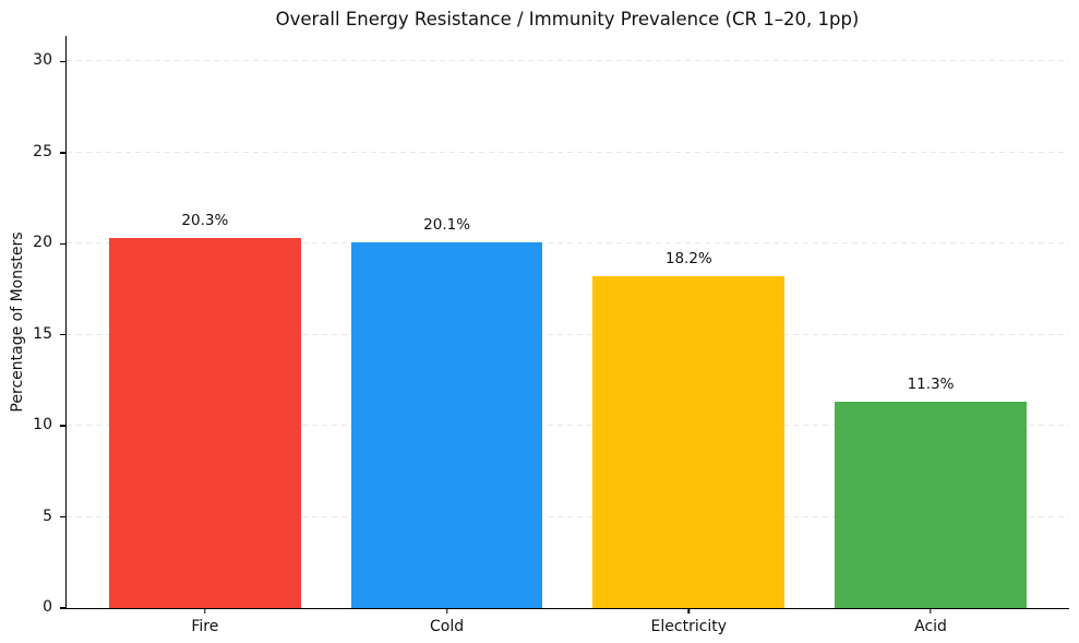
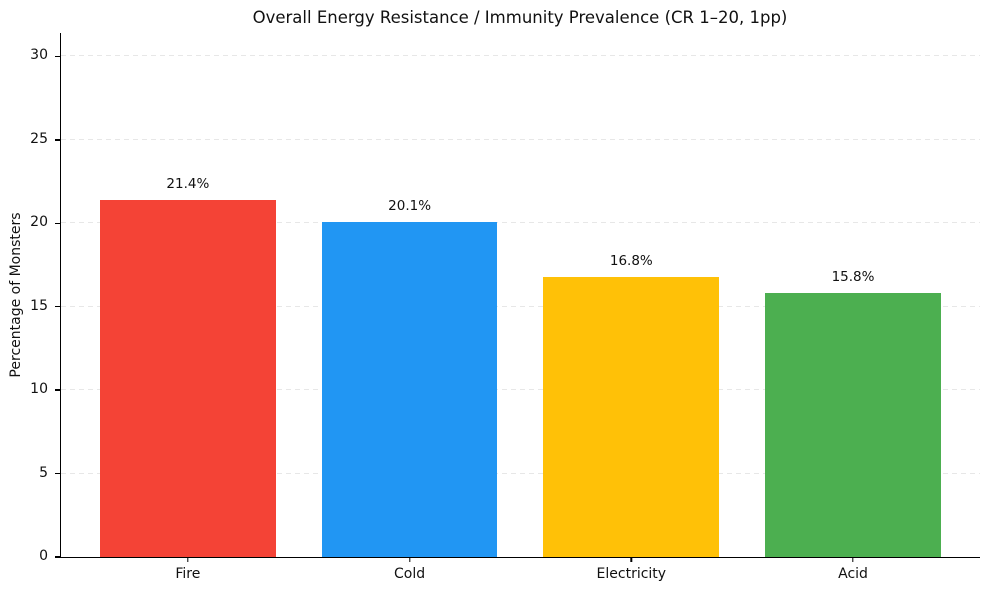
Fire: 20.3% -> 21.4%
Electricity: 18.2% -> 16.8%
Acid: 11.3% -> 15.8%
